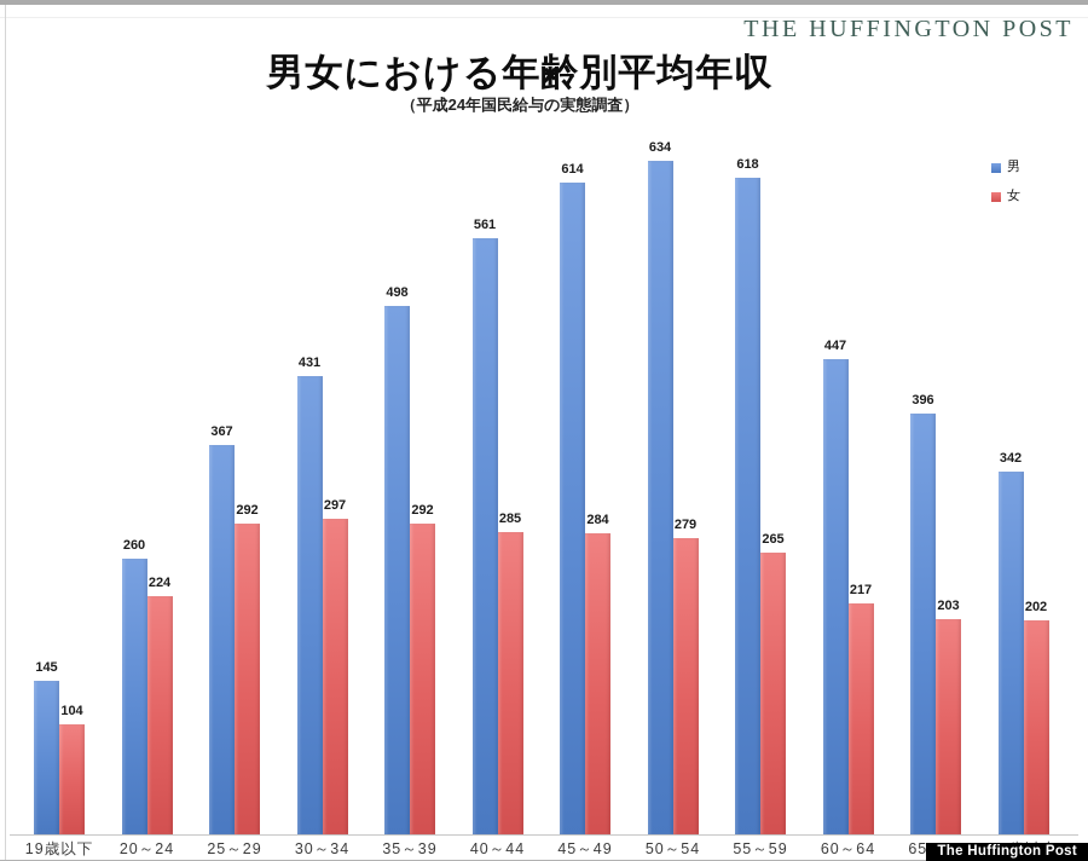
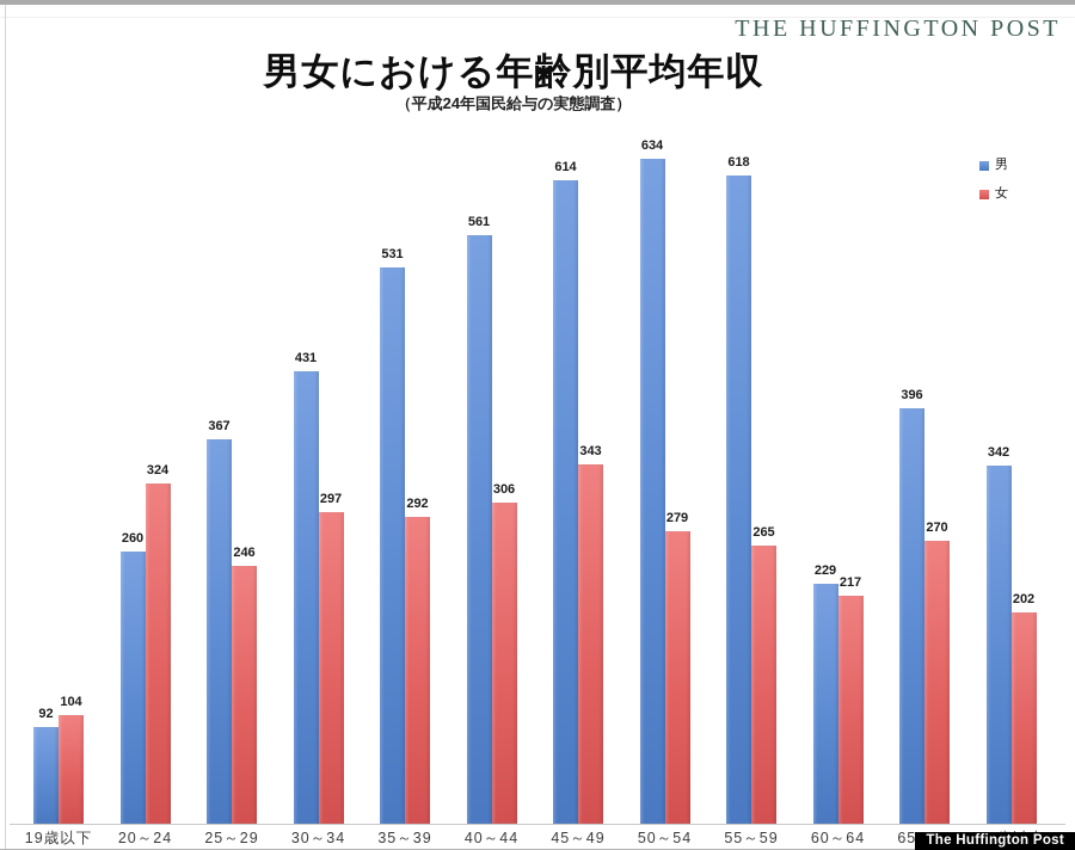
男/19歳以下: 145 -> 92
女/20～24: 224 -> 324
女/25～29: 292 -> 246
男/35～39: 498 -> 531
女/40～44: 285 -> 306
女/45～49: 284 -> 343
男/60～64: 447 -> 229
女/65～69: 203 -> 270
